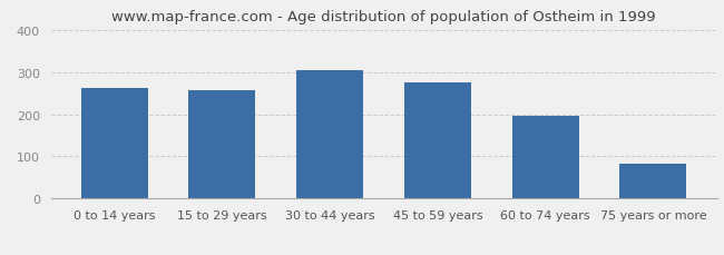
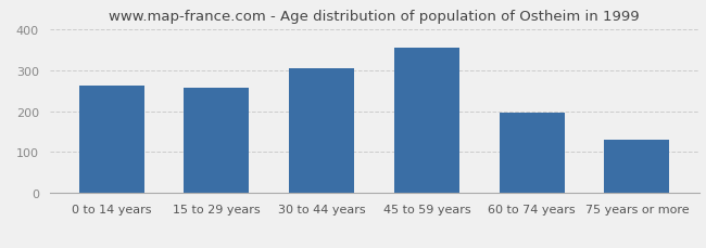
45 to 59 years: 276 -> 355
75 years or more: 82 -> 130
